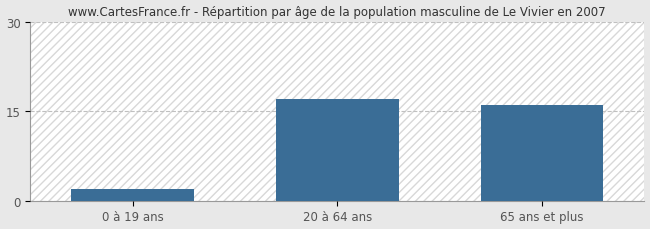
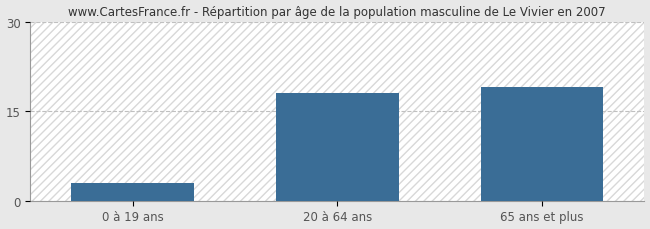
0 à 19 ans: 2 -> 3
20 à 64 ans: 17 -> 18
65 ans et plus: 16 -> 19
